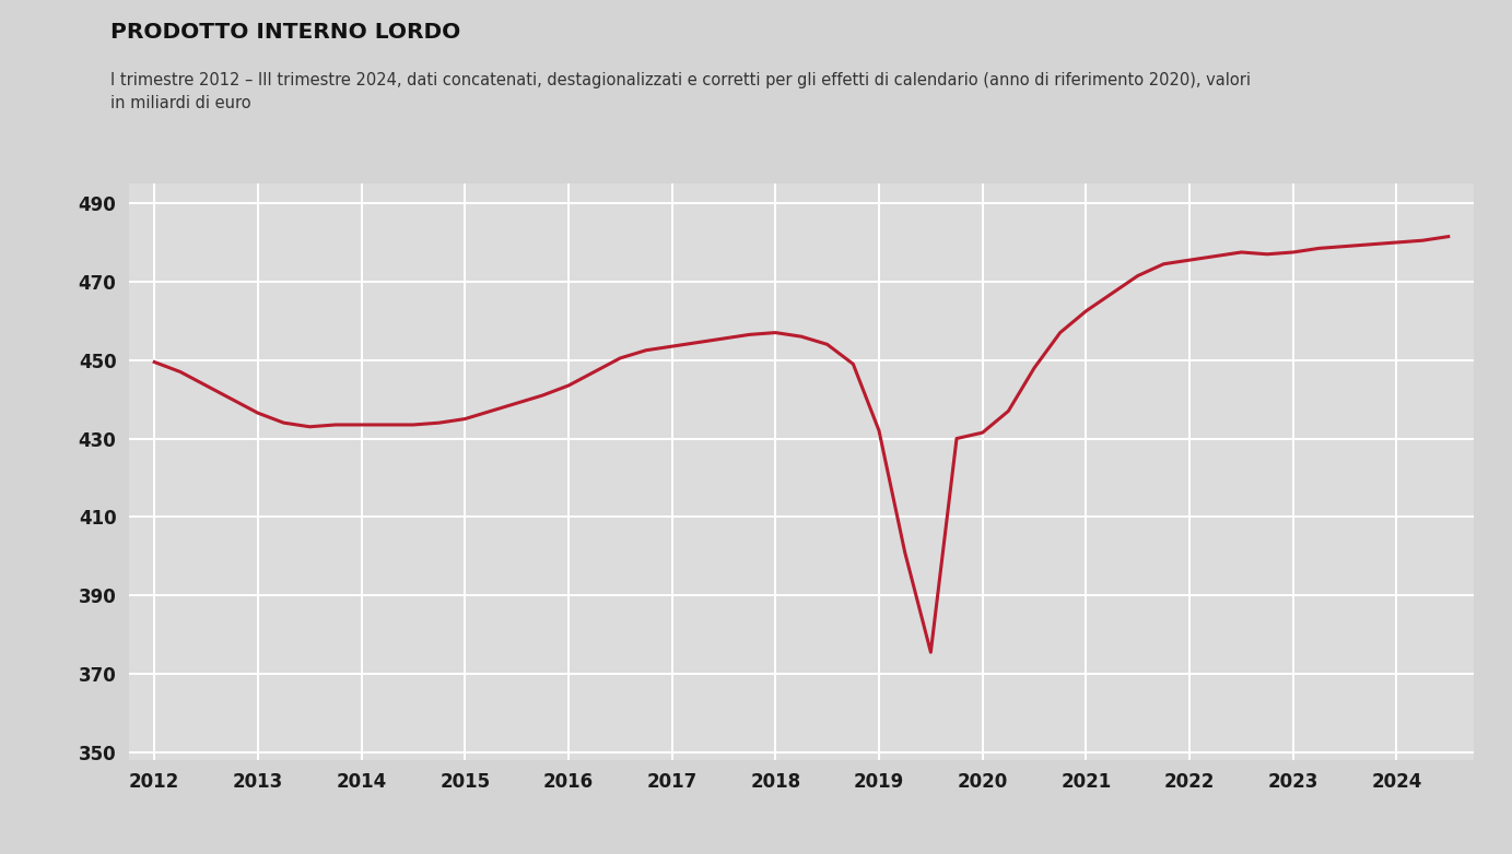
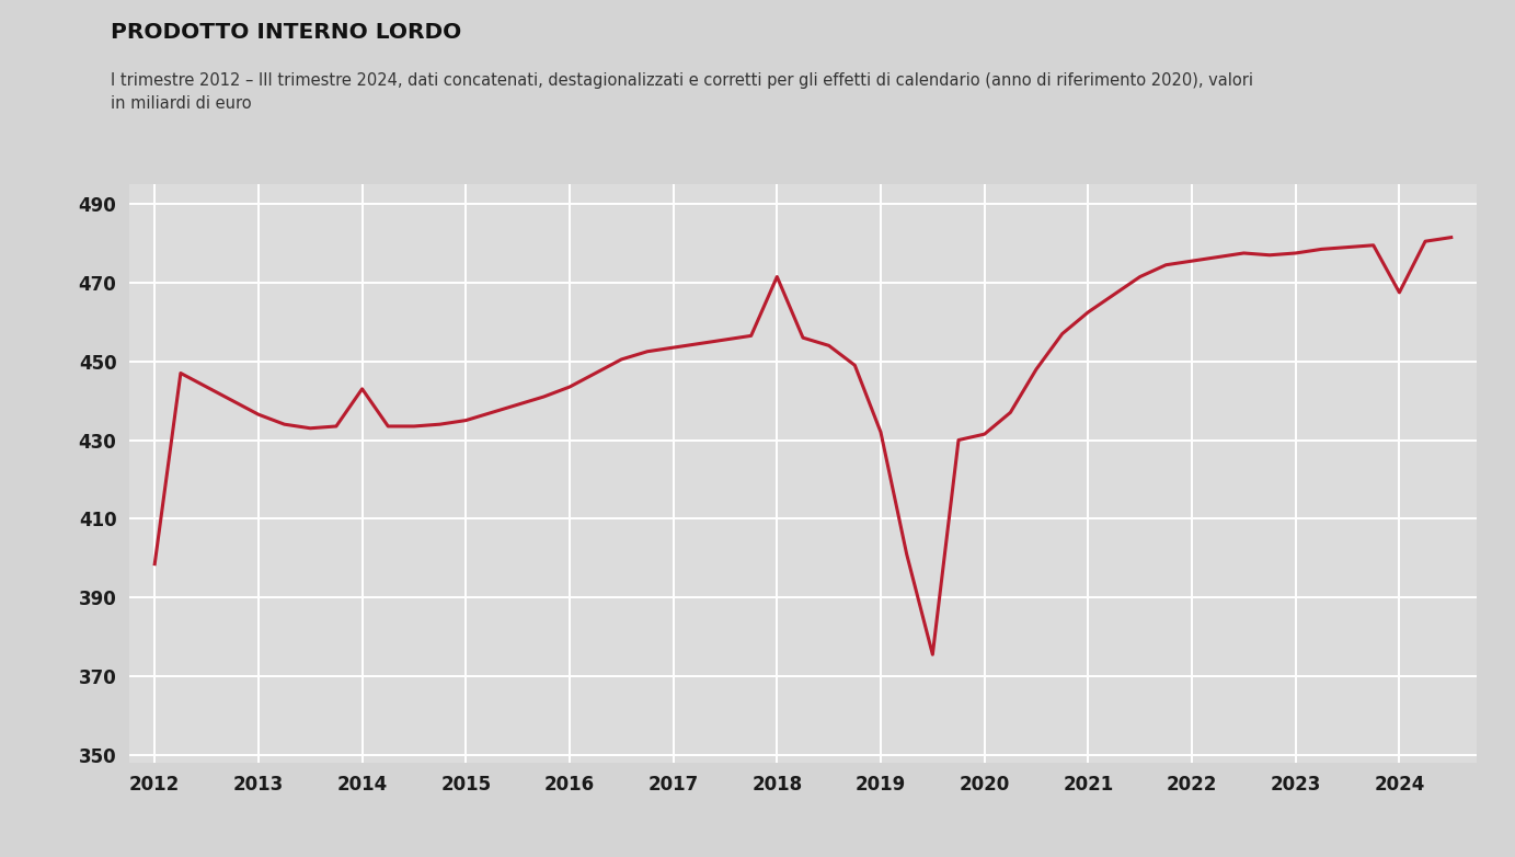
2012: 449.5 -> 398.5
2014: 433.5 -> 443.0
2018: 457.0 -> 471.5
2024: 480.0 -> 467.5
